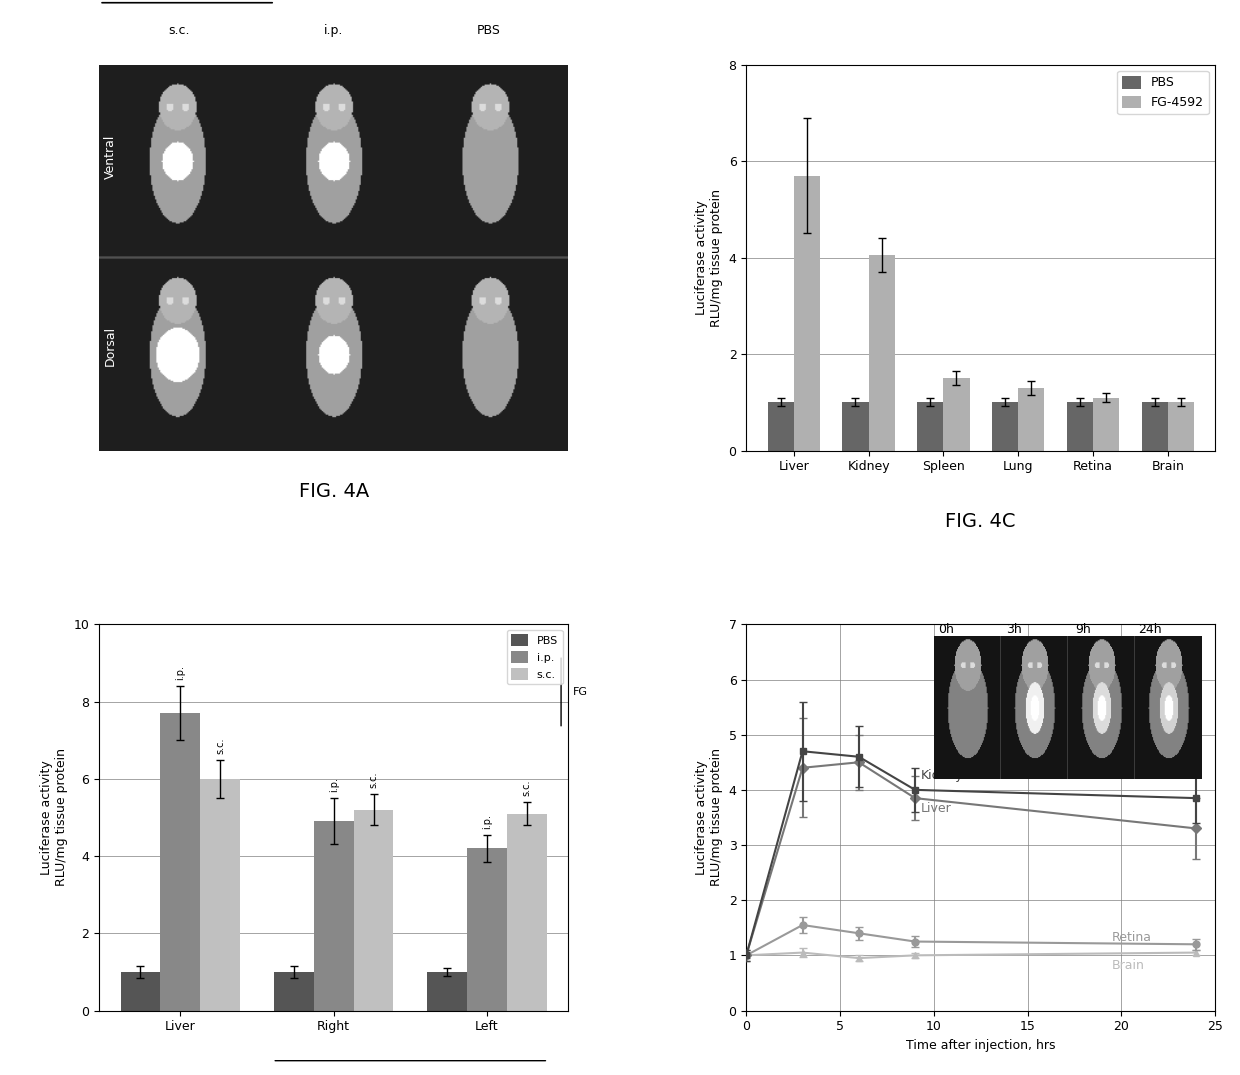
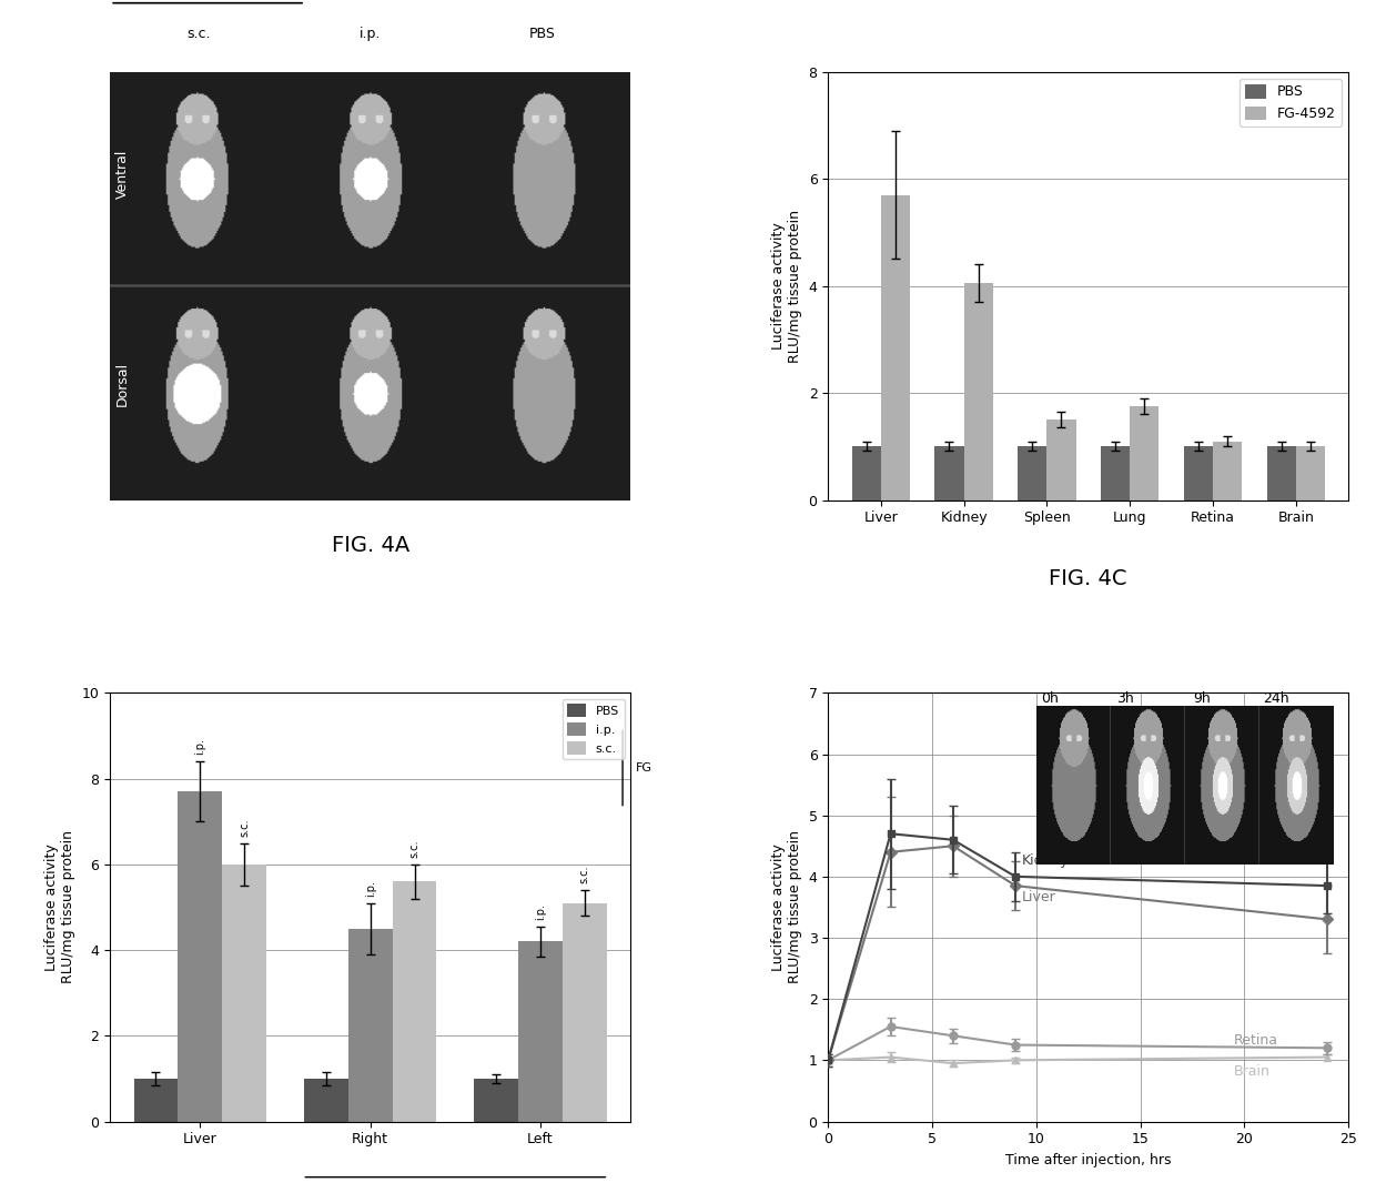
FG-4592/Lung: 1.30 -> 1.75
i.p./Right: 4.9 -> 4.5
s.c./Right: 5.2 -> 5.6
